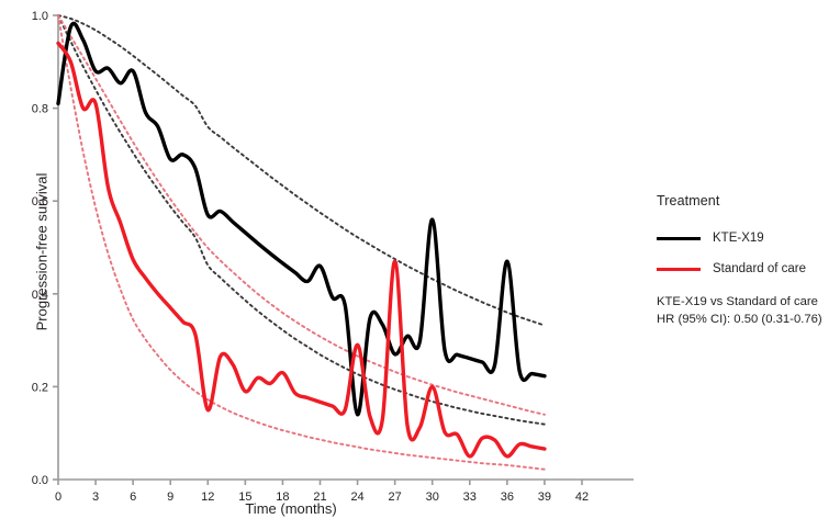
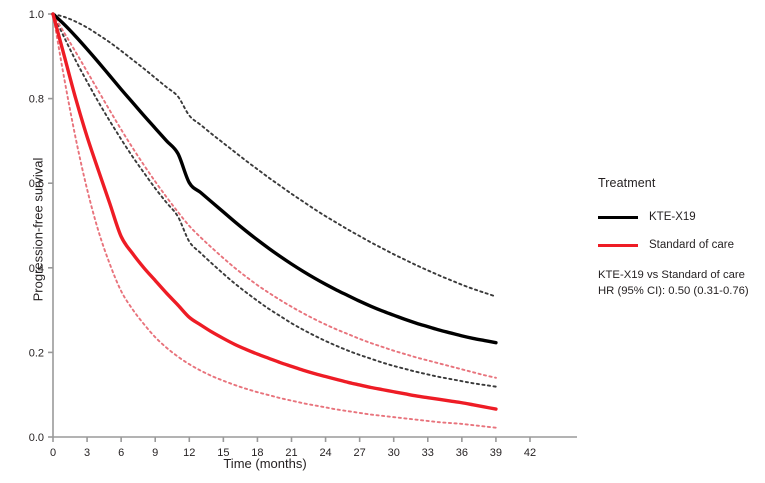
KTE-X19/0: 0.81 -> 1.00
Standard of care/0: 0.94 -> 1.00
KTE-X19/3: 0.88 -> 0.92
Standard of care/3: 0.81 -> 0.71
KTE-X19/6: 0.88 -> 0.82
KTE-X19/9: 0.69 -> 0.73
KTE-X19/12: 0.57 -> 0.60
Standard of care/12: 0.15 -> 0.28
Standard of care/15: 0.19 -> 0.23
Standard of care/18: 0.23 -> 0.20
KTE-X19/21: 0.46 -> 0.41
KTE-X19/24: 0.14 -> 0.36
Standard of care/24: 0.29 -> 0.14
KTE-X19/27: 0.27 -> 0.32
Standard of care/27: 0.47 -> 0.12
KTE-X19/30: 0.56 -> 0.29
Standard of care/30: 0.20 -> 0.11
Standard of care/33: 0.05 -> 0.09
KTE-X19/36: 0.47 -> 0.24
Standard of care/36: 0.05 -> 0.08
